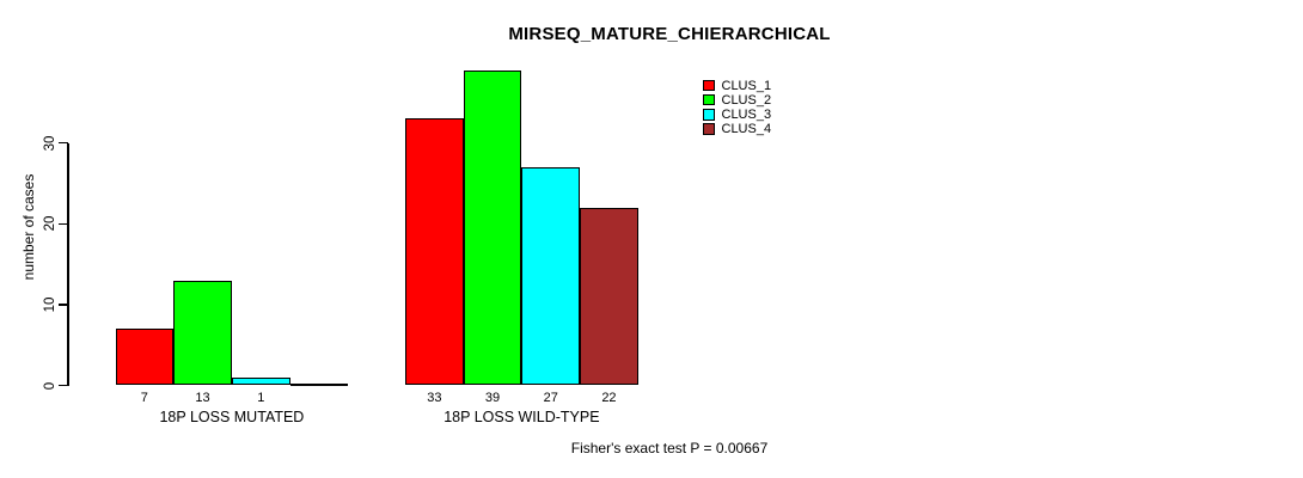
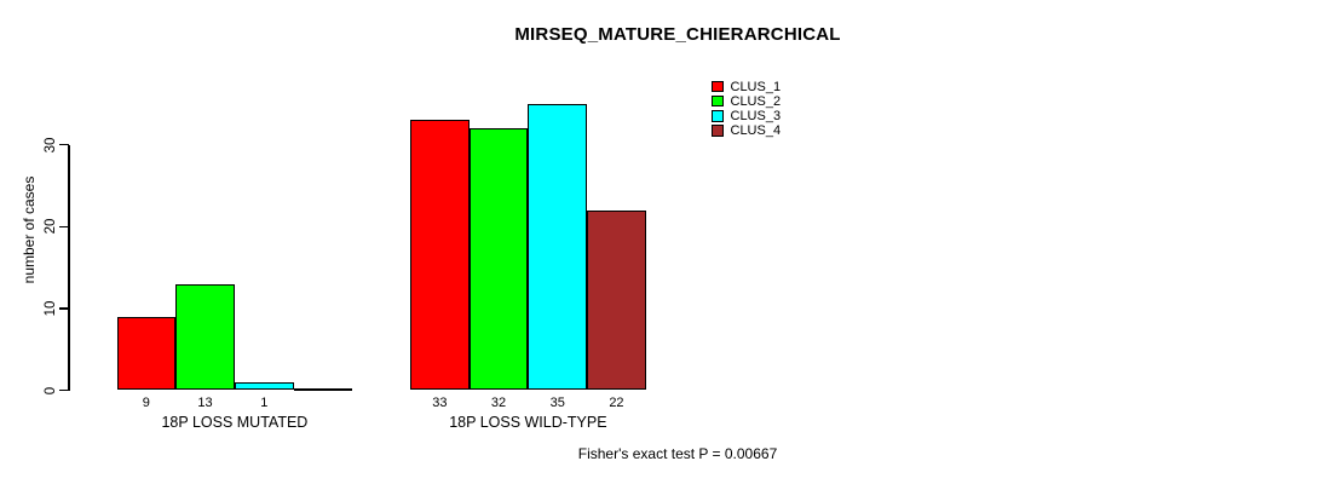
CLUS_1/18P LOSS MUTATED: 7 -> 9
CLUS_2/18P LOSS WILD-TYPE: 39 -> 32
CLUS_3/18P LOSS WILD-TYPE: 27 -> 35
